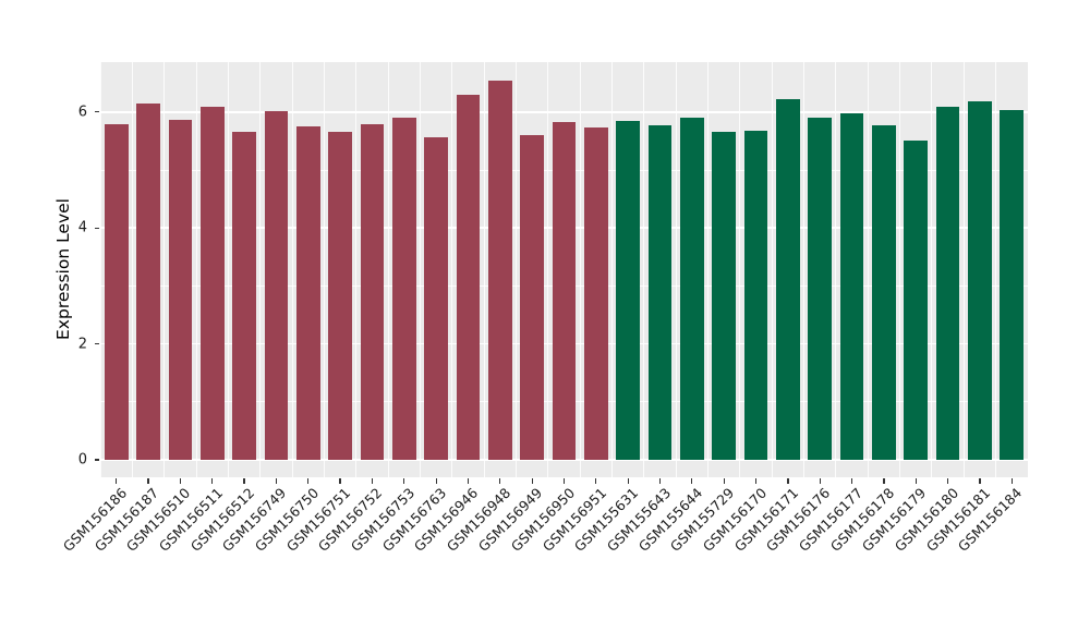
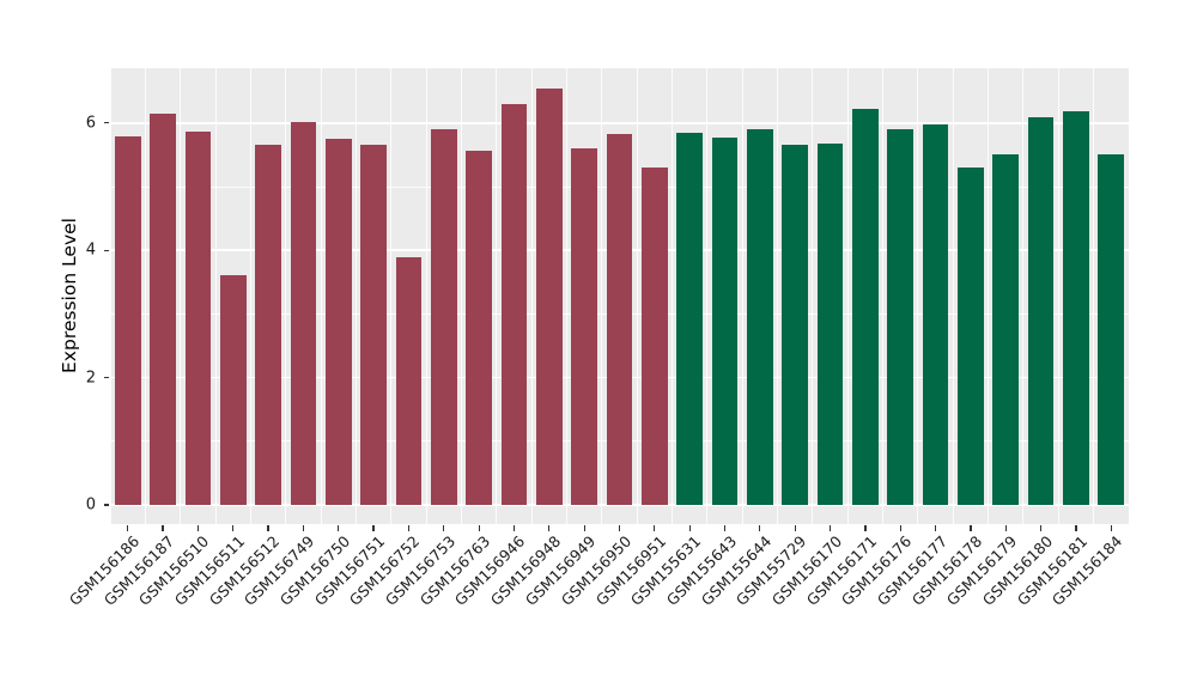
GSM156511: 6.1 -> 3.6
GSM156752: 5.8 -> 3.9
GSM156951: 5.7 -> 5.3
GSM156178: 5.8 -> 5.3
GSM156184: 6.0 -> 5.5
